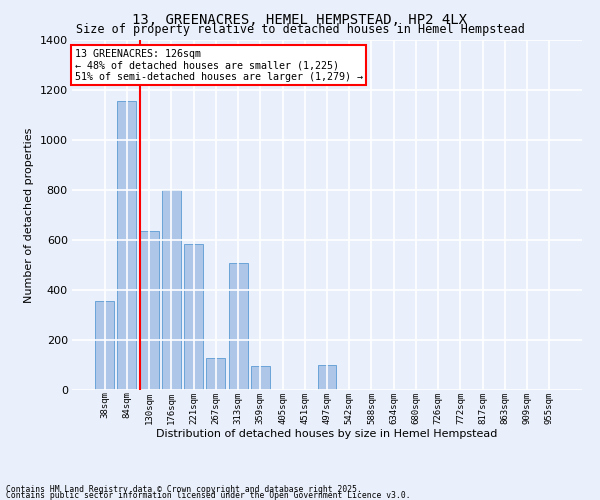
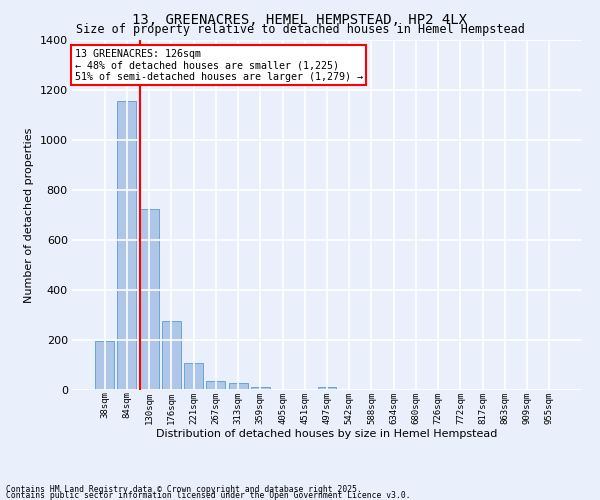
38sqm: 355 -> 197
130sqm: 635 -> 725
176sqm: 800 -> 275
221sqm: 585 -> 107
267sqm: 130 -> 35
313sqm: 510 -> 28
359sqm: 95 -> 12
497sqm: 100 -> 14
